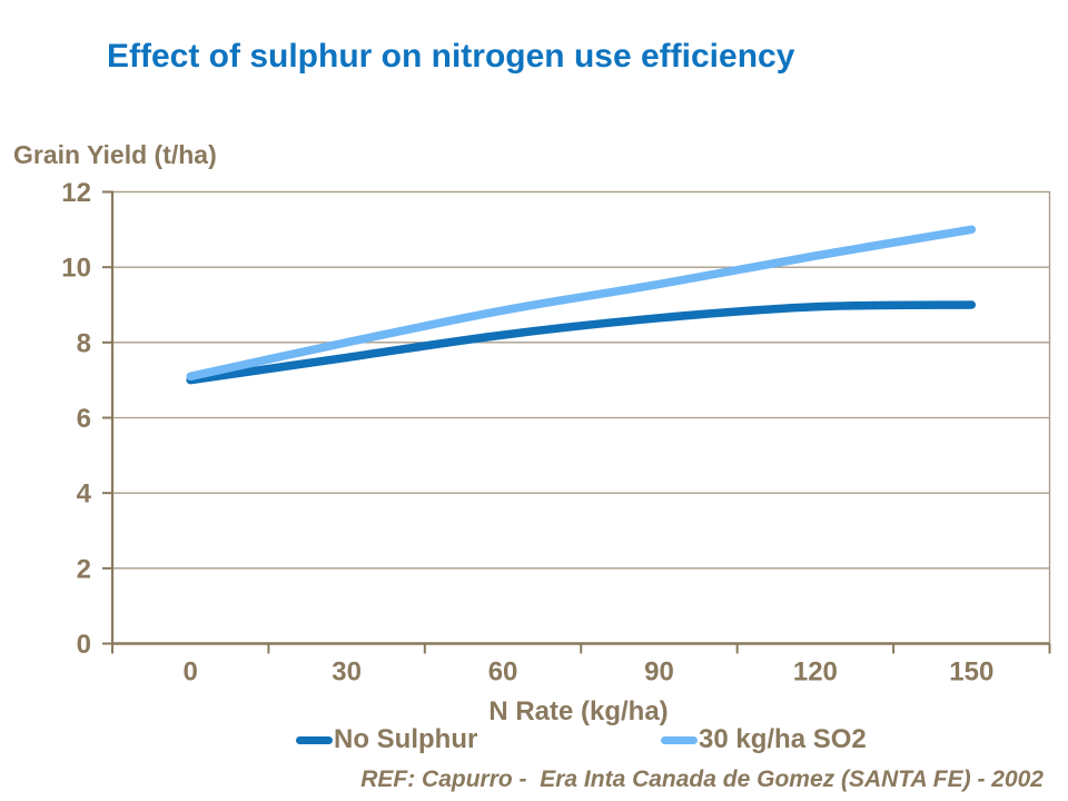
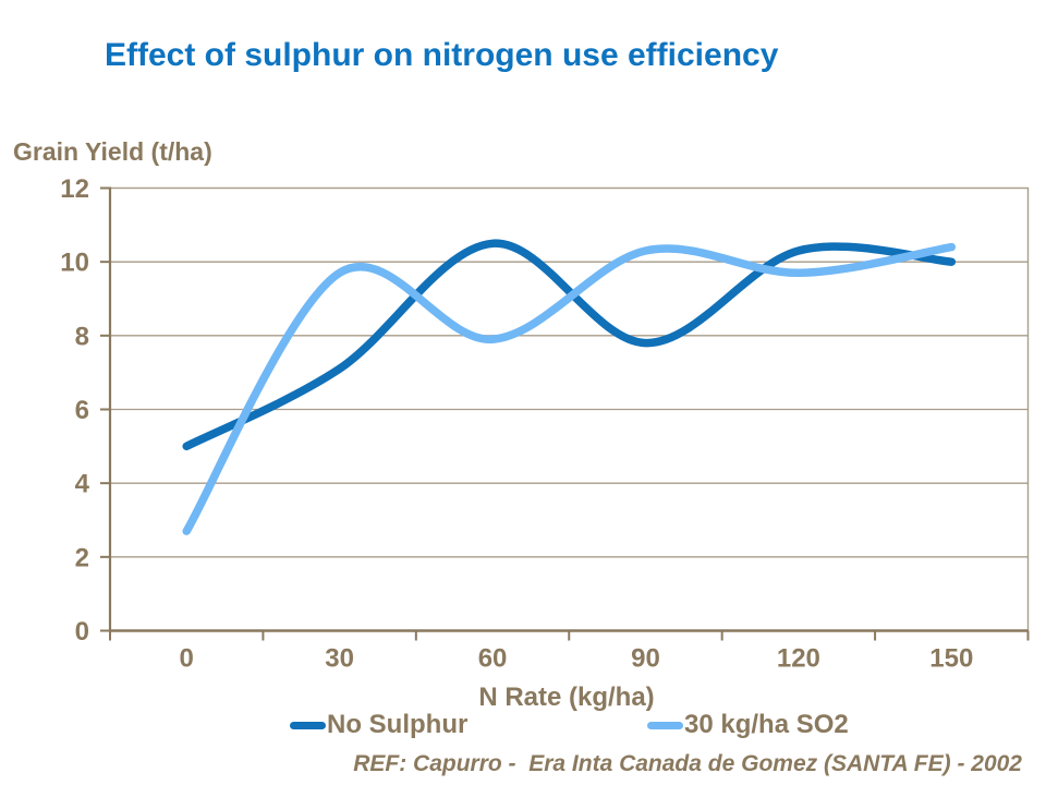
No Sulphur/0: 7.0 -> 5.0
30 kg/ha SO2/0: 7.1 -> 2.7
No Sulphur/30: 7.6 -> 7.1
30 kg/ha SO2/30: 8.0 -> 9.7
No Sulphur/60: 8.2 -> 10.5
30 kg/ha SO2/60: 8.8 -> 7.9
No Sulphur/90: 8.7 -> 7.8
30 kg/ha SO2/90: 9.6 -> 10.3
No Sulphur/120: 8.9 -> 10.3
30 kg/ha SO2/120: 10.3 -> 9.7
No Sulphur/150: 9.0 -> 10.0
30 kg/ha SO2/150: 11.0 -> 10.4
